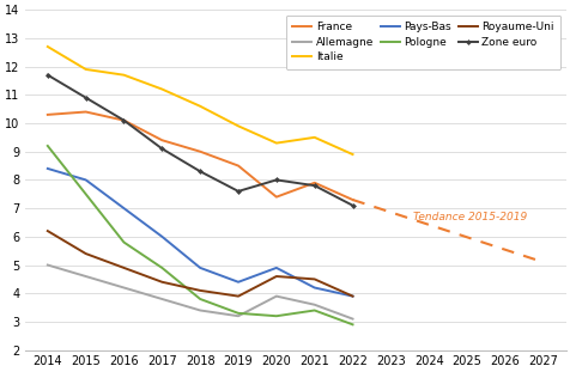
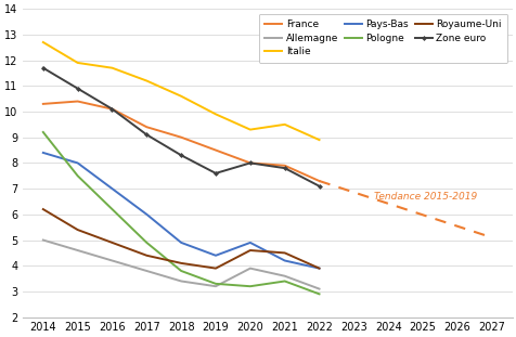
Pologne/2016: 5.8 -> 6.2
France/2020: 7.4 -> 8.0
